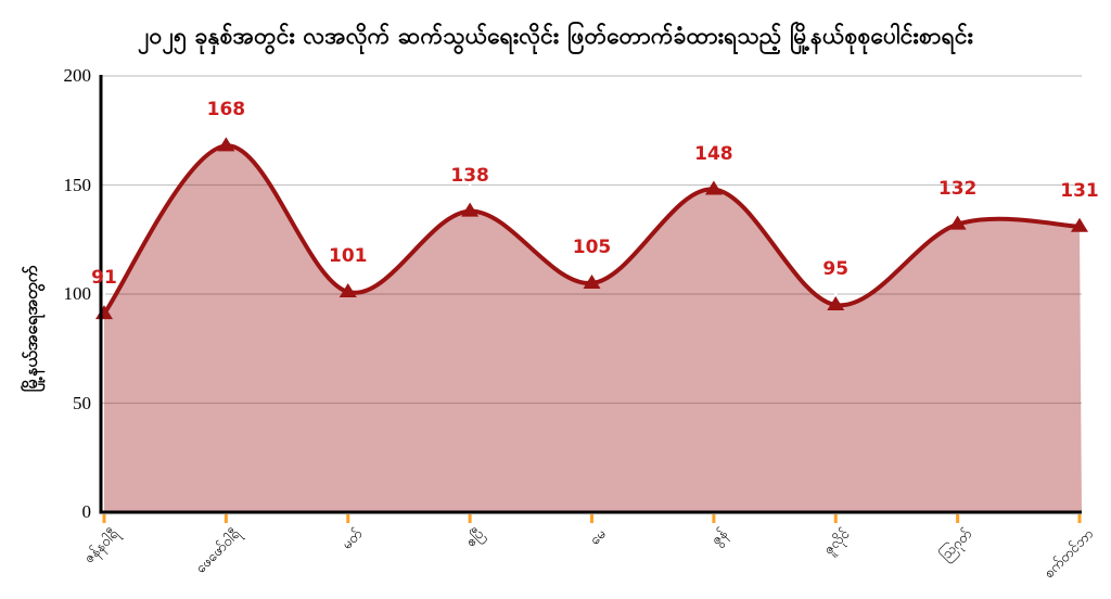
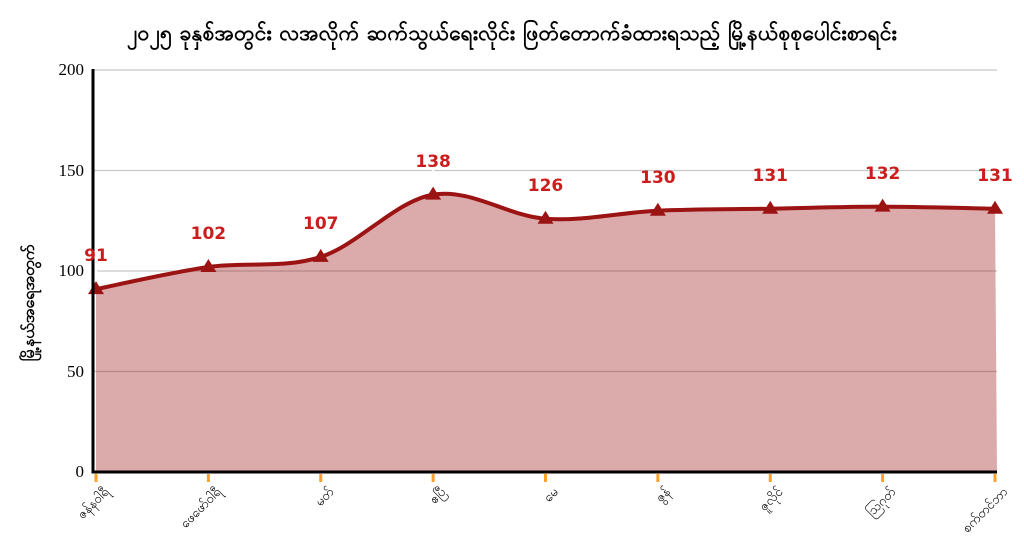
ဖေဖော်ဝါရီ: 168 -> 102
မတ်: 101 -> 107
မေ: 105 -> 126
ဇွန်: 148 -> 130
ဇူလိုင်: 95 -> 131
